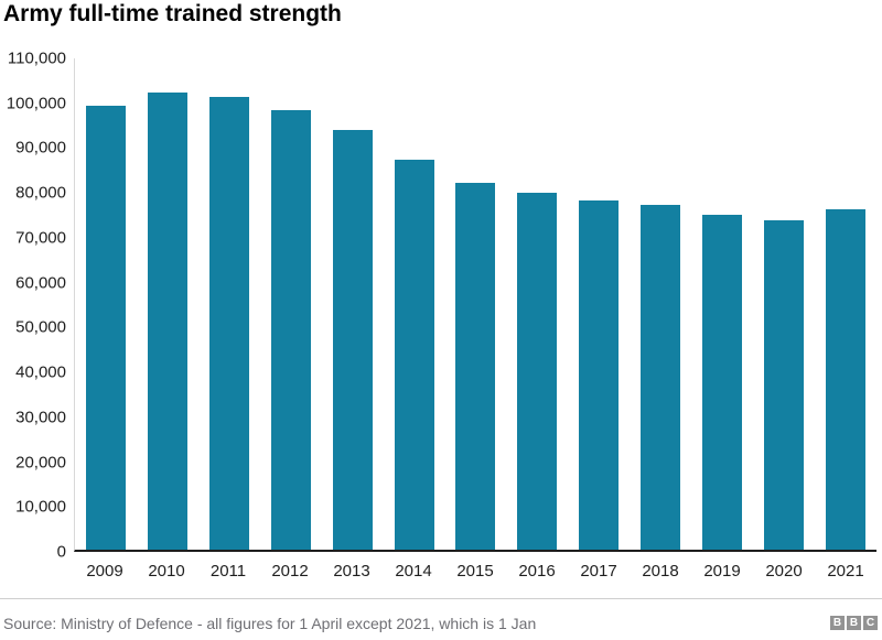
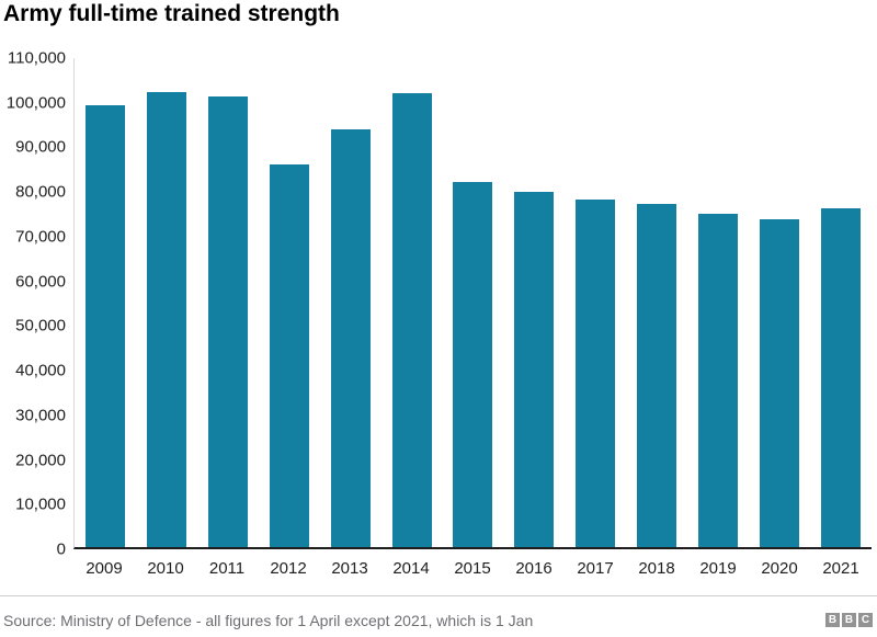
2012: 98000 -> 86000
2014: 87000 -> 102000
